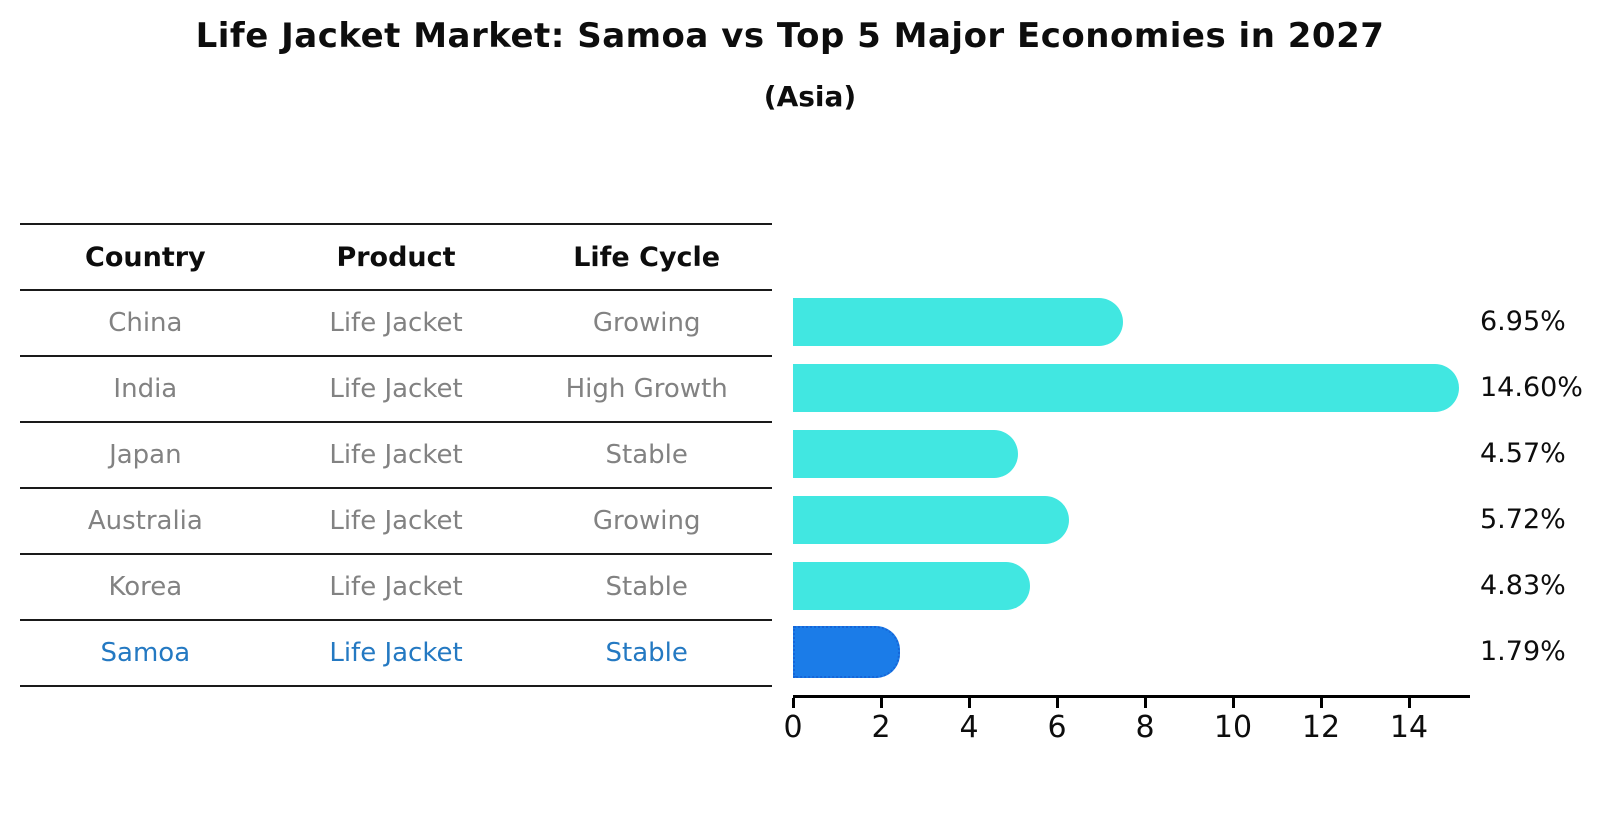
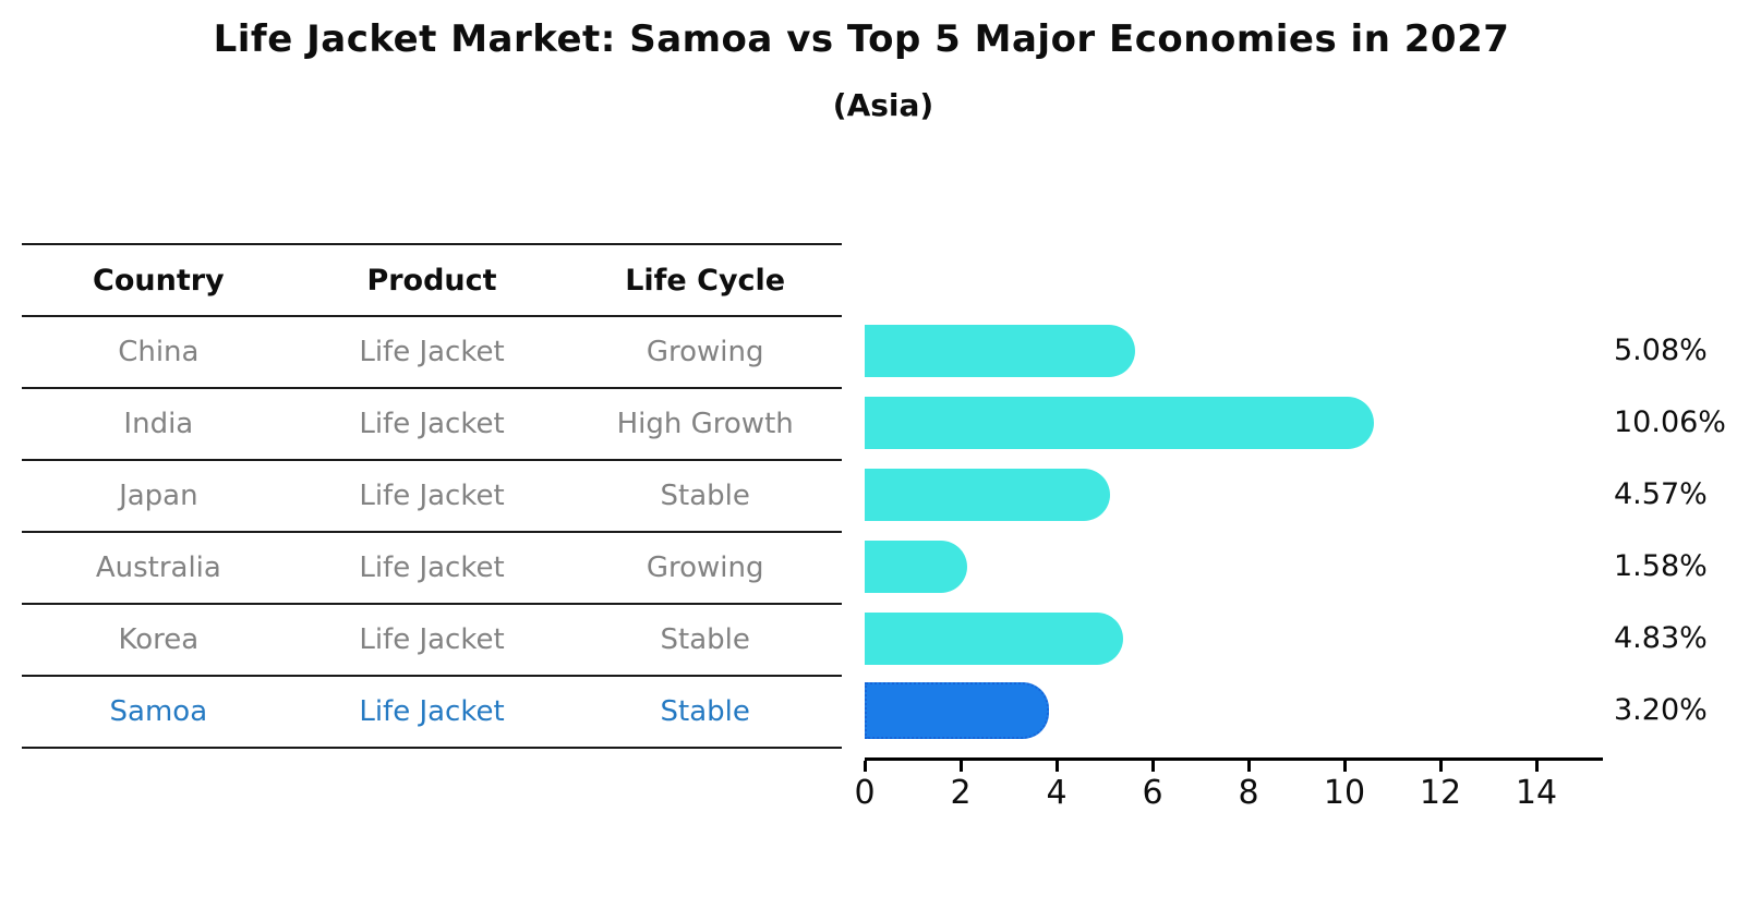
China: 6.95% -> 5.08%
India: 14.60% -> 10.06%
Australia: 5.72% -> 1.58%
Samoa: 1.79% -> 3.20%
